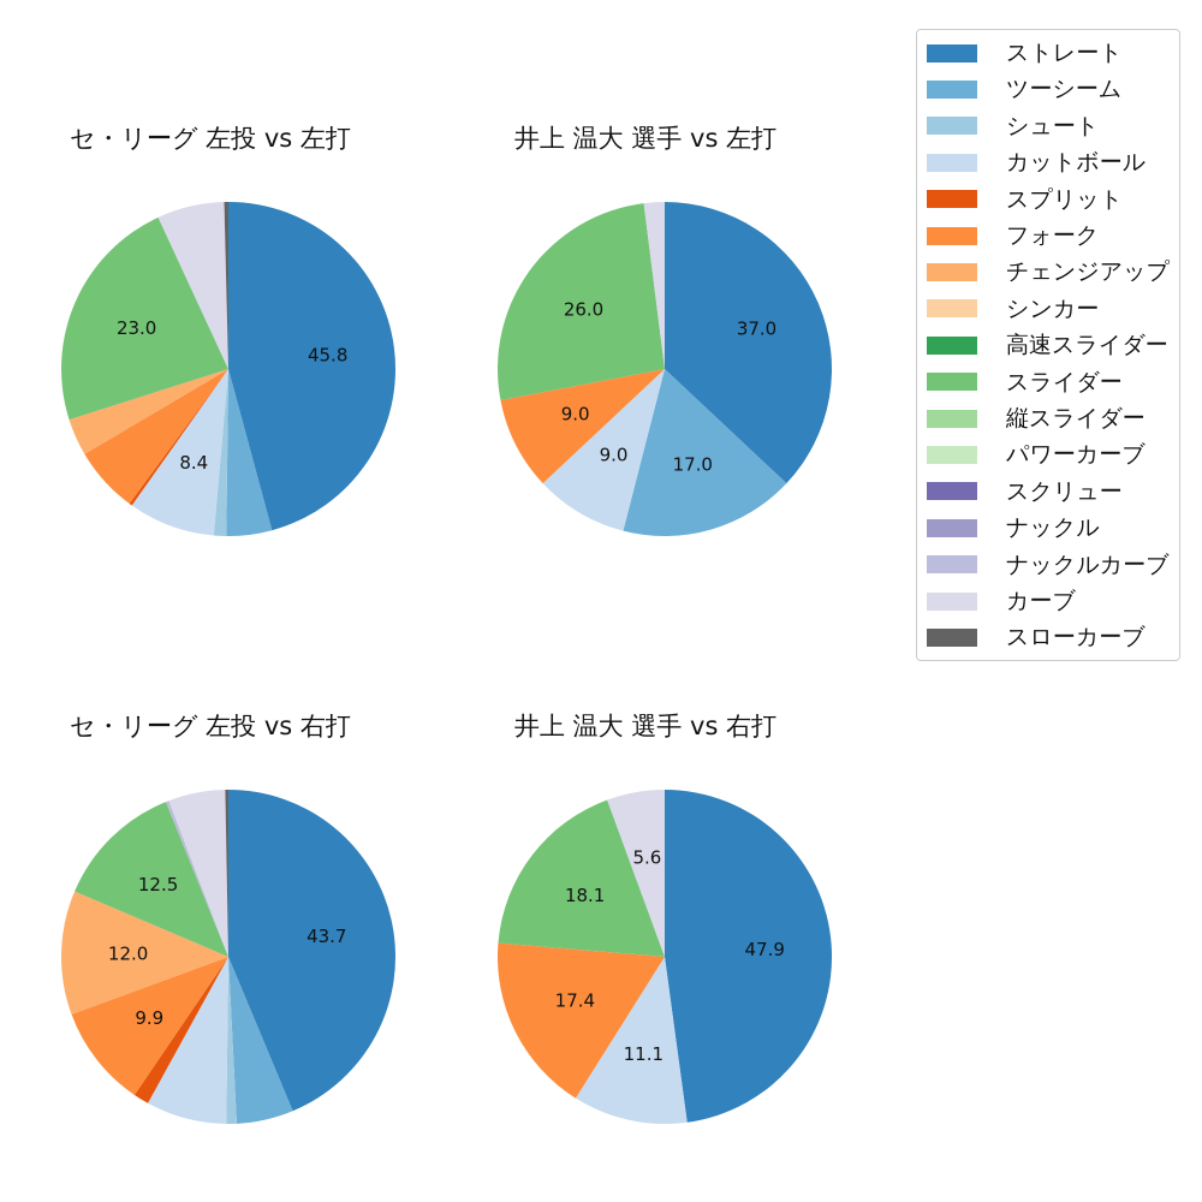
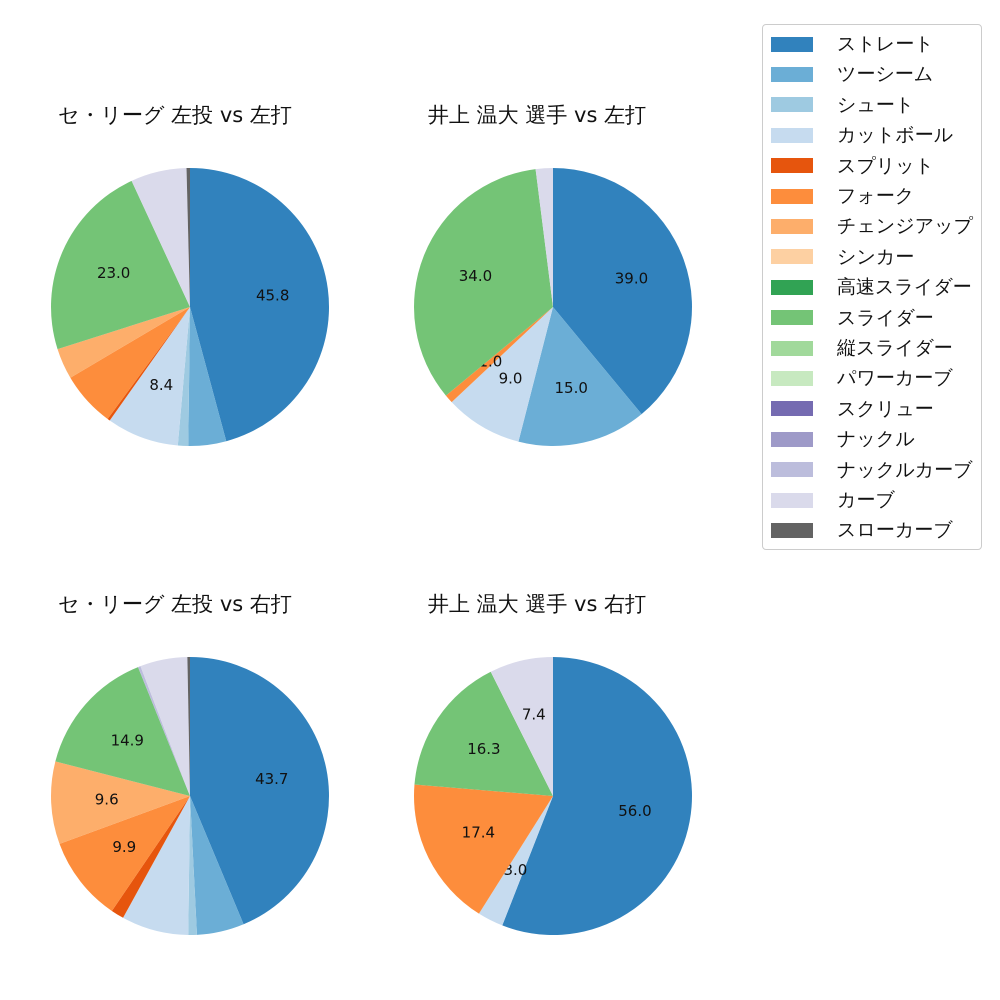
井上 温大 選手 vs 左打/ストレート: 37.0 -> 39.0
井上 温大 選手 vs 左打/ツーシーム: 17.0 -> 15.0
井上 温大 選手 vs 左打/フォーク: 9.0 -> 1.0
井上 温大 選手 vs 左打/スライダー: 26.0 -> 34.0
セ・リーグ 左投 vs 右打/チェンジアップ: 12.0 -> 9.6
セ・リーグ 左投 vs 右打/スライダー: 12.5 -> 14.9
井上 温大 選手 vs 右打/ストレート: 47.9 -> 56.0
井上 温大 選手 vs 右打/カットボール: 11.1 -> 3.0
井上 温大 選手 vs 右打/スライダー: 18.1 -> 16.3
井上 温大 選手 vs 右打/カーブ: 5.6 -> 7.4
